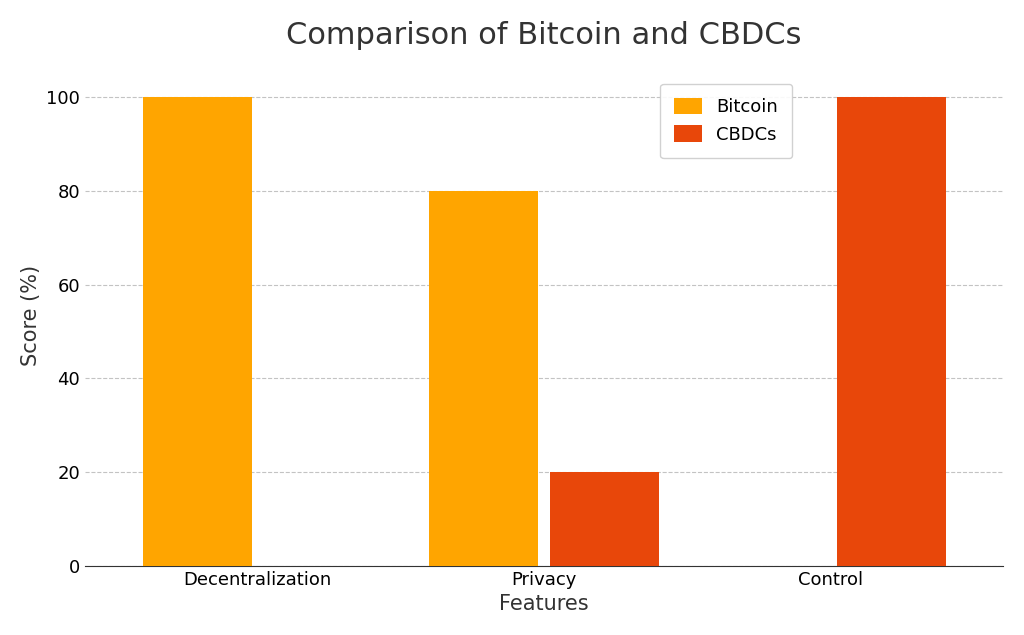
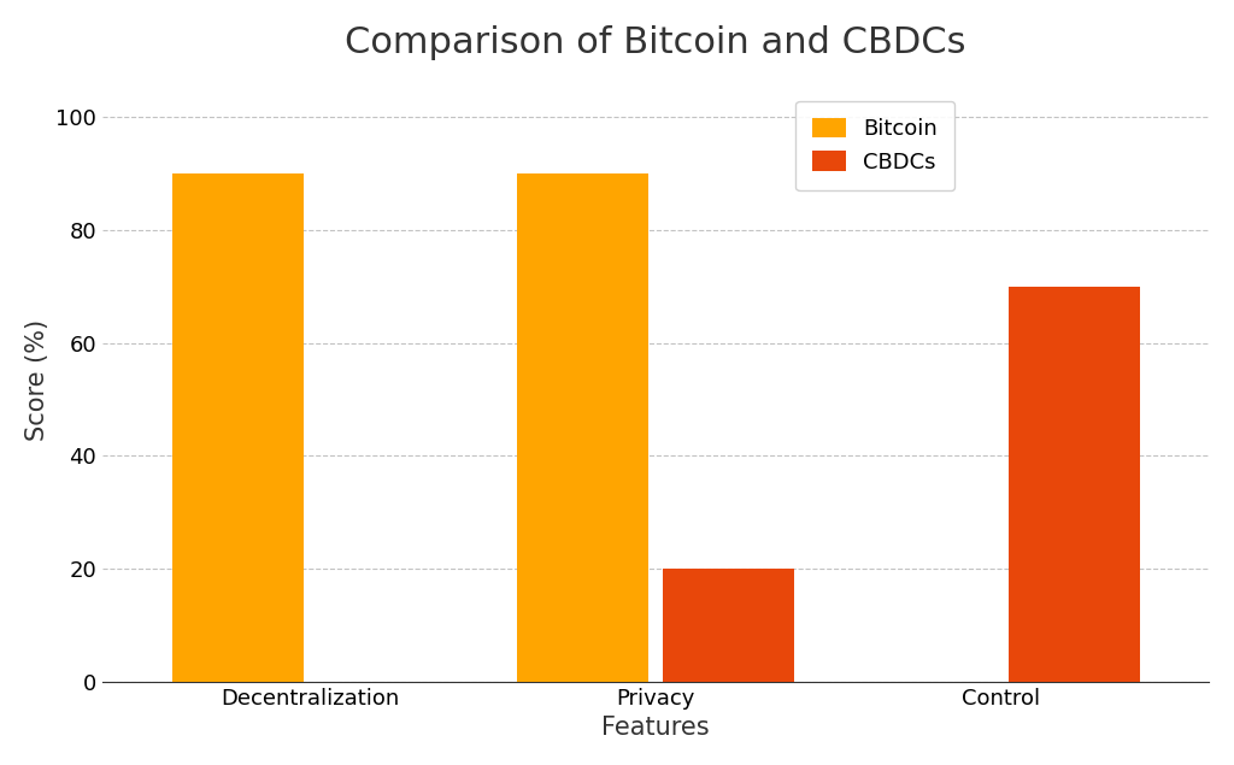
Bitcoin/Decentralization: 100 -> 90
Bitcoin/Privacy: 80 -> 90
CBDCs/Control: 100 -> 70
